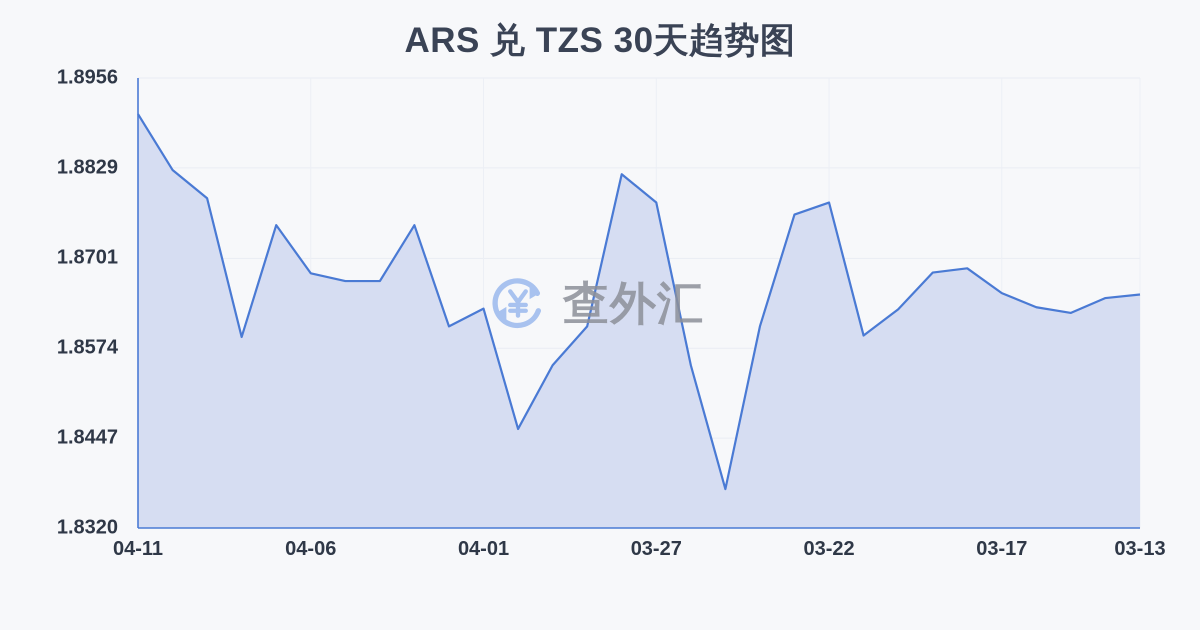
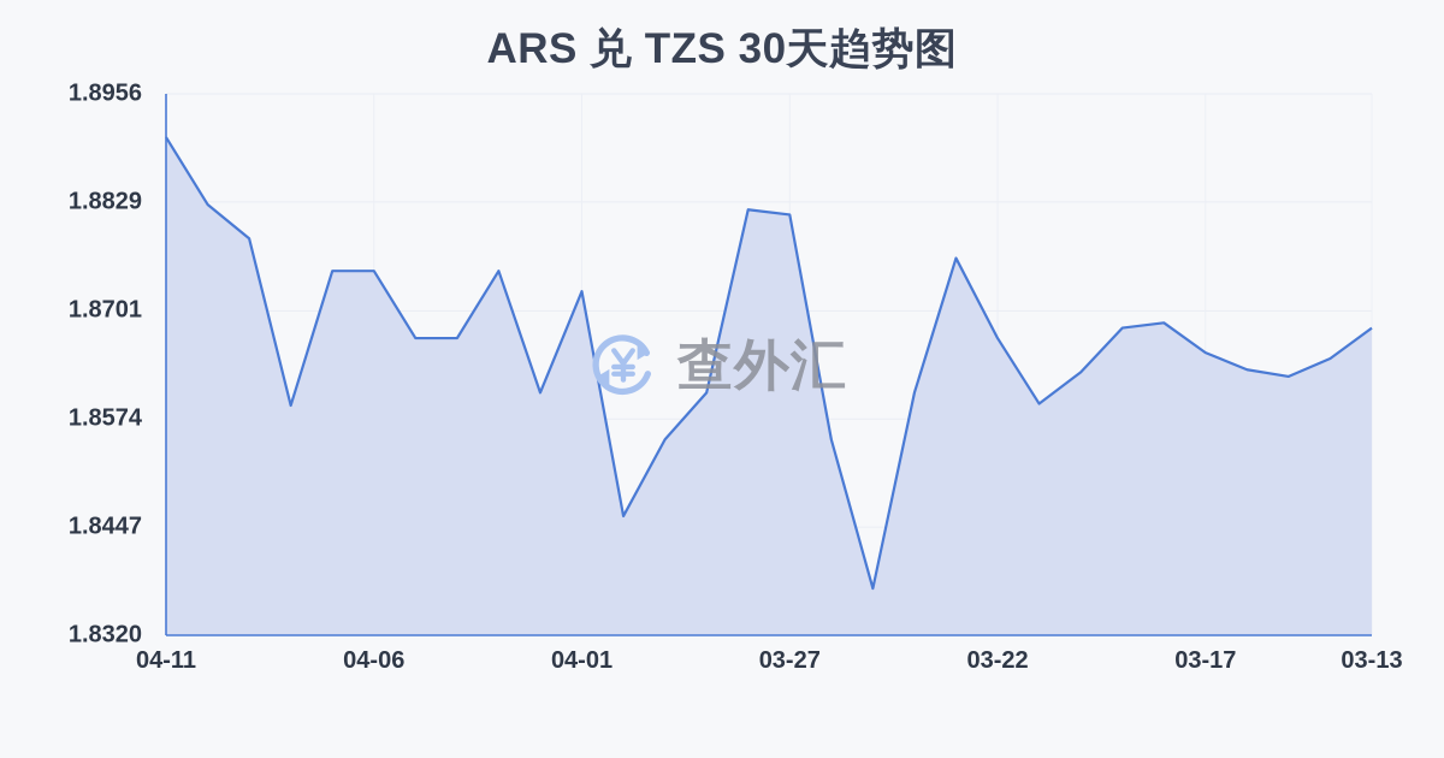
04-06: 1.868 -> 1.875
04-01: 1.863 -> 1.872
03-27: 1.878 -> 1.881
03-22: 1.878 -> 1.867
03-13: 1.865 -> 1.868
